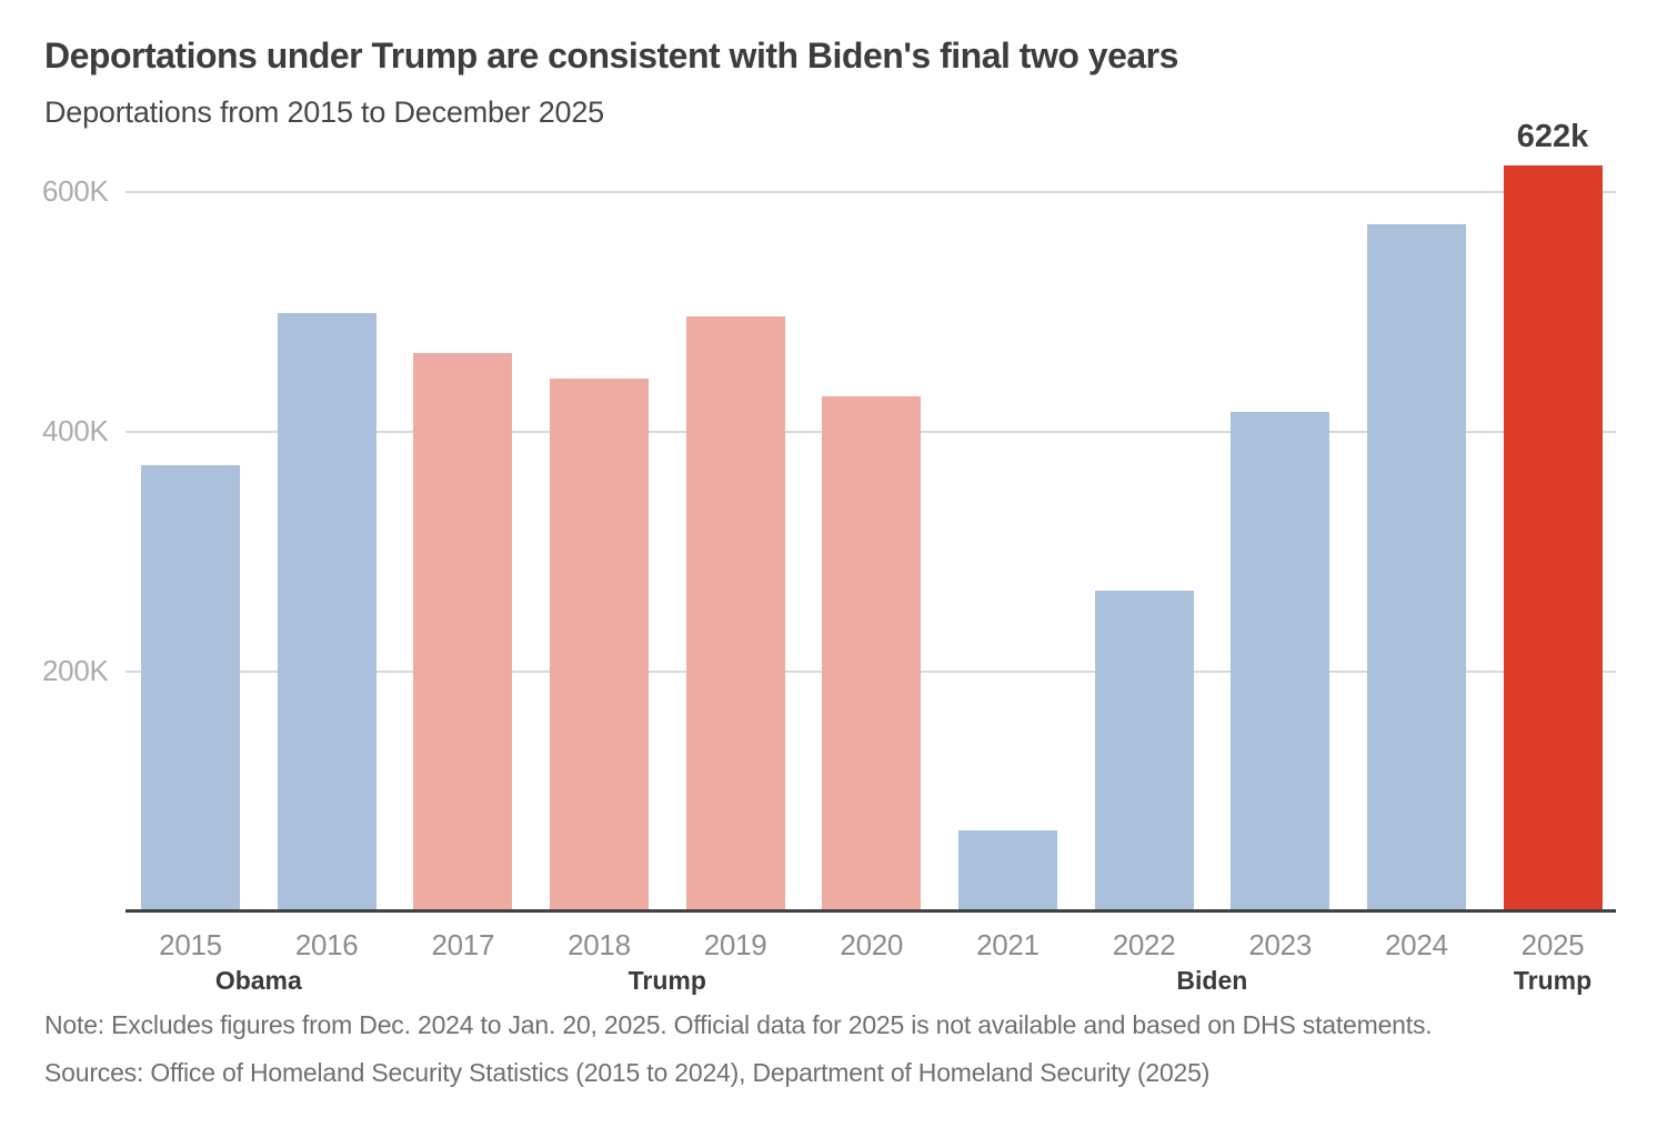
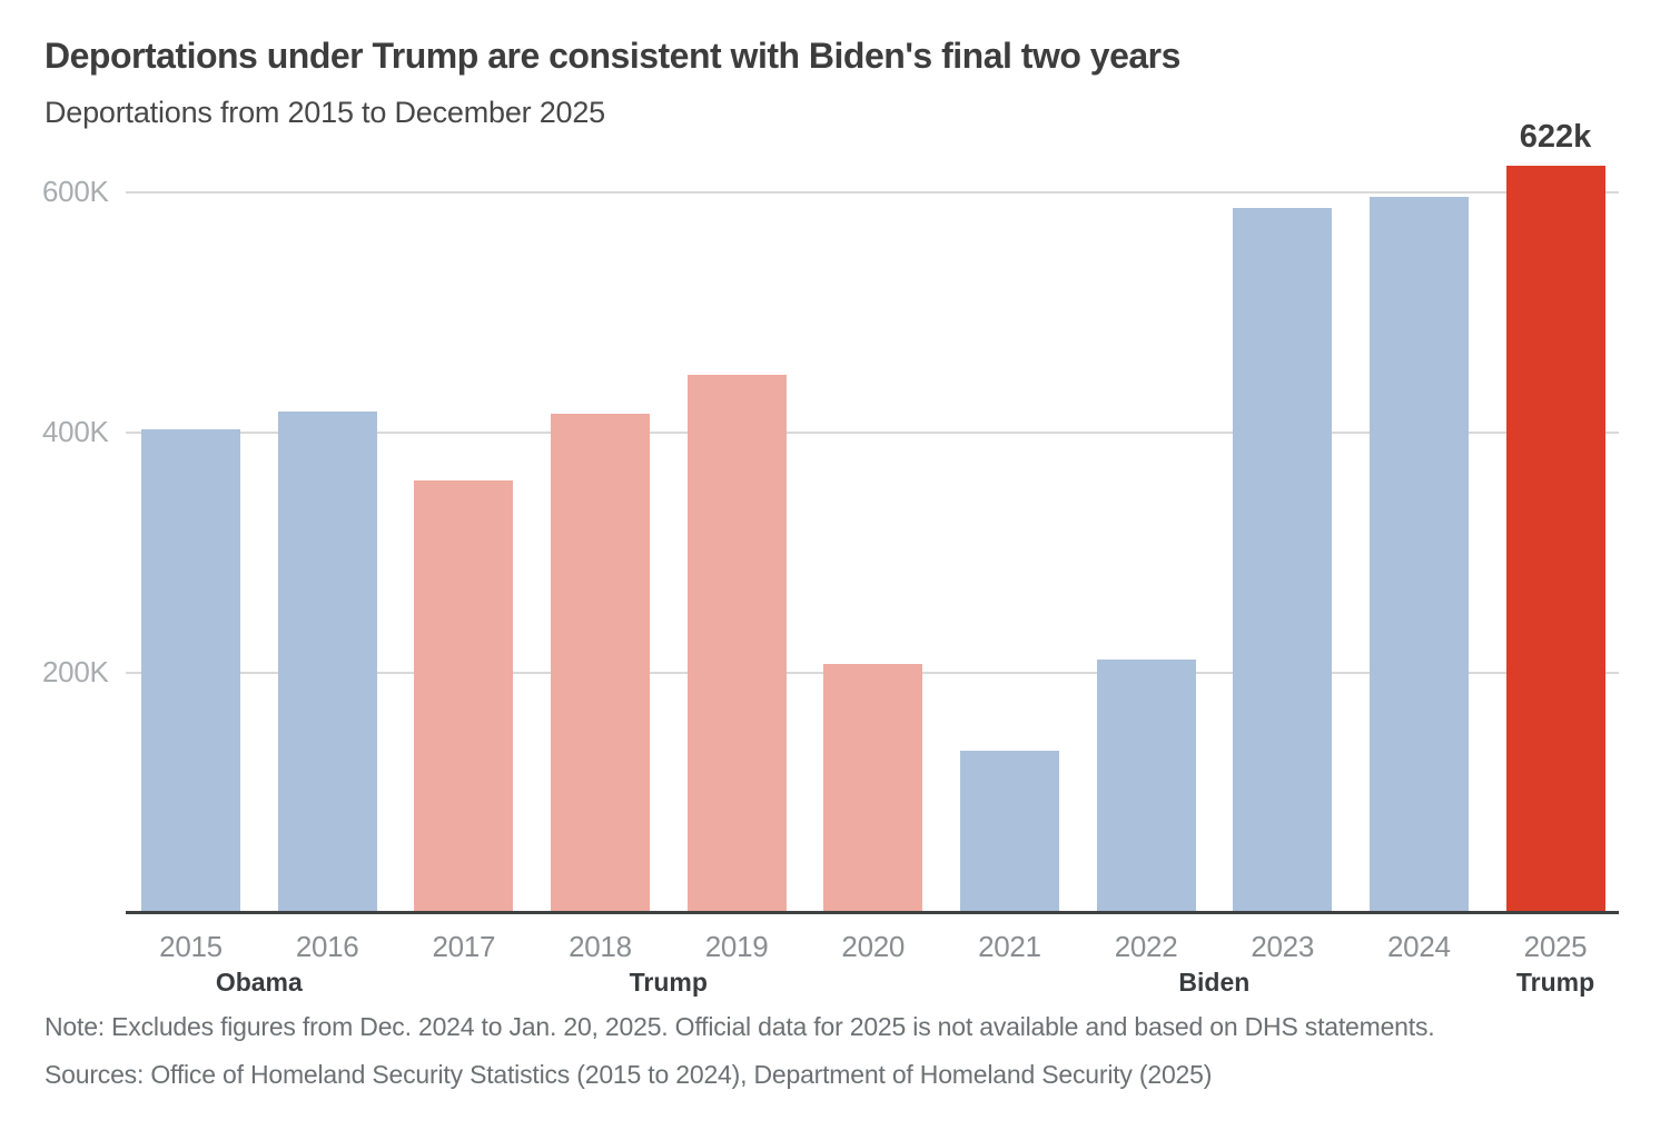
2015: 372K -> 403K
2016: 499K -> 418K
2017: 466K -> 360K
2018: 444K -> 416K
2019: 496K -> 448K
2020: 430K -> 207K
2021: 68K -> 135K
2022: 268K -> 211K
2023: 417K -> 587K
2024: 573K -> 596K
